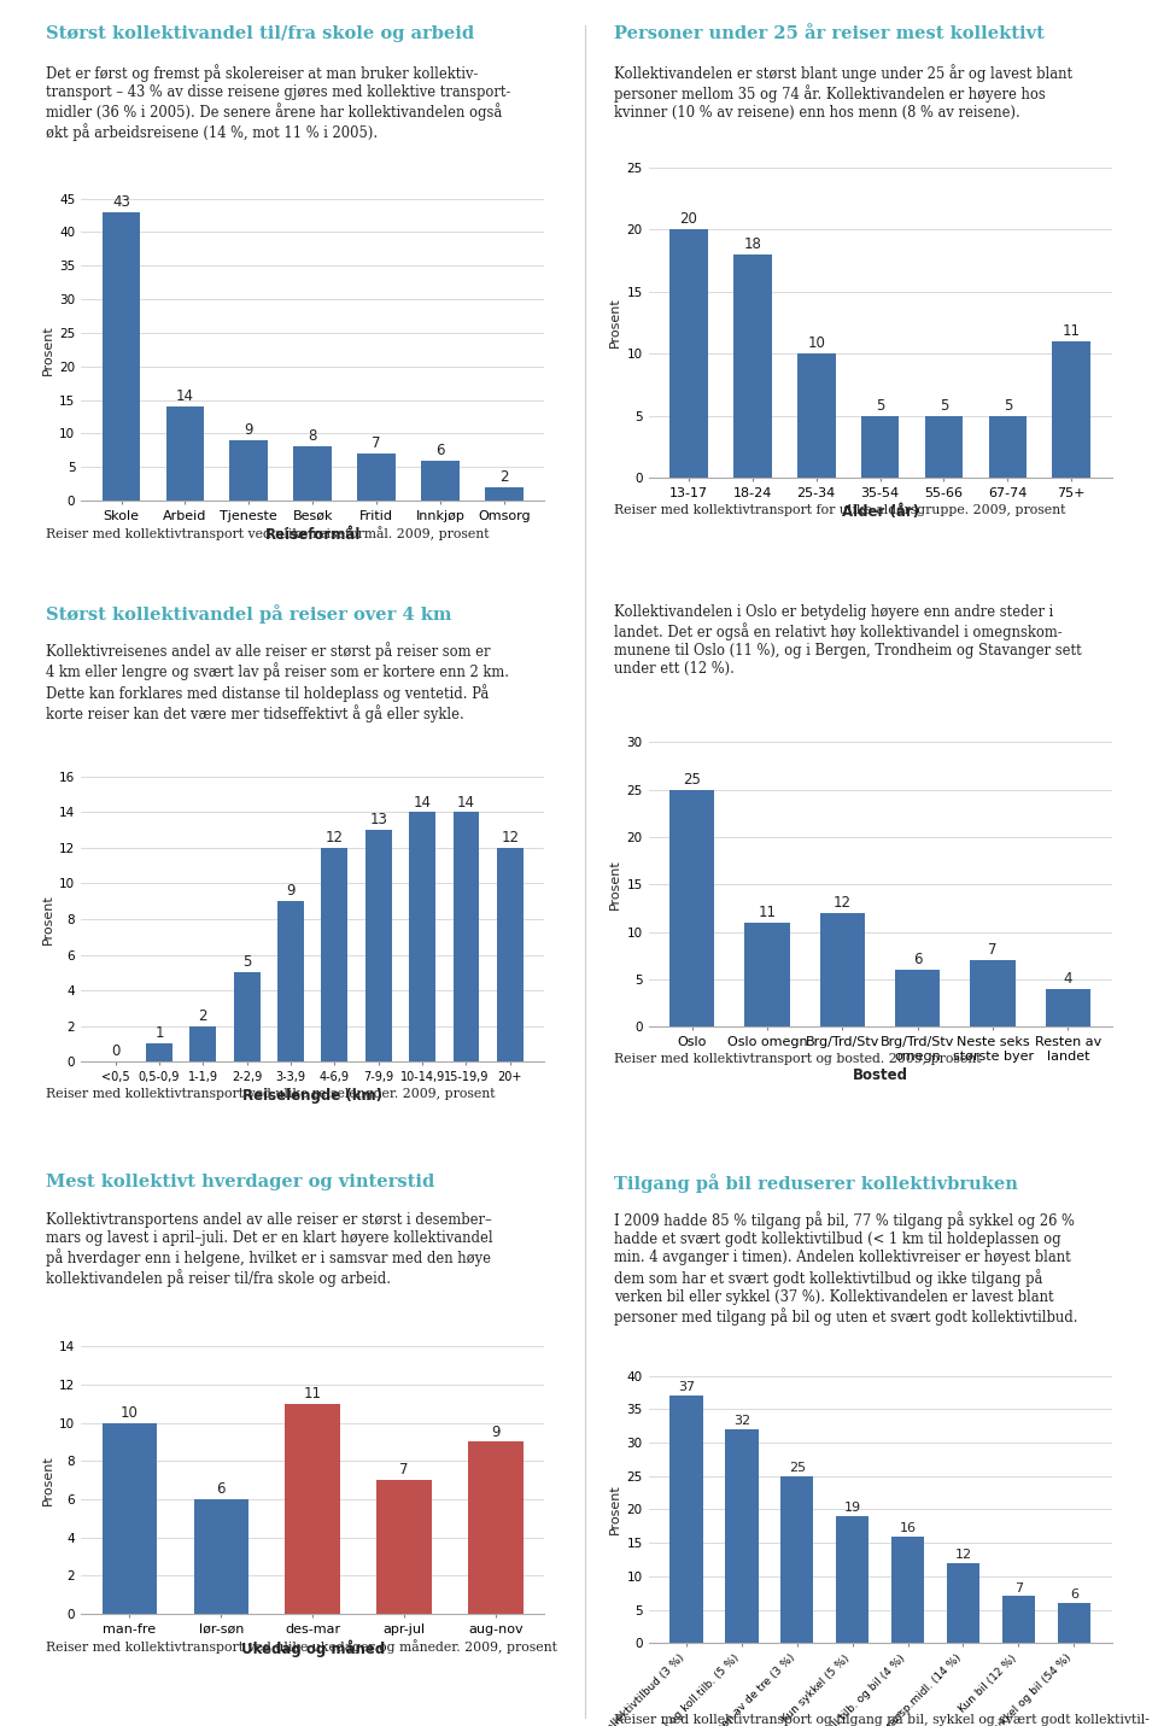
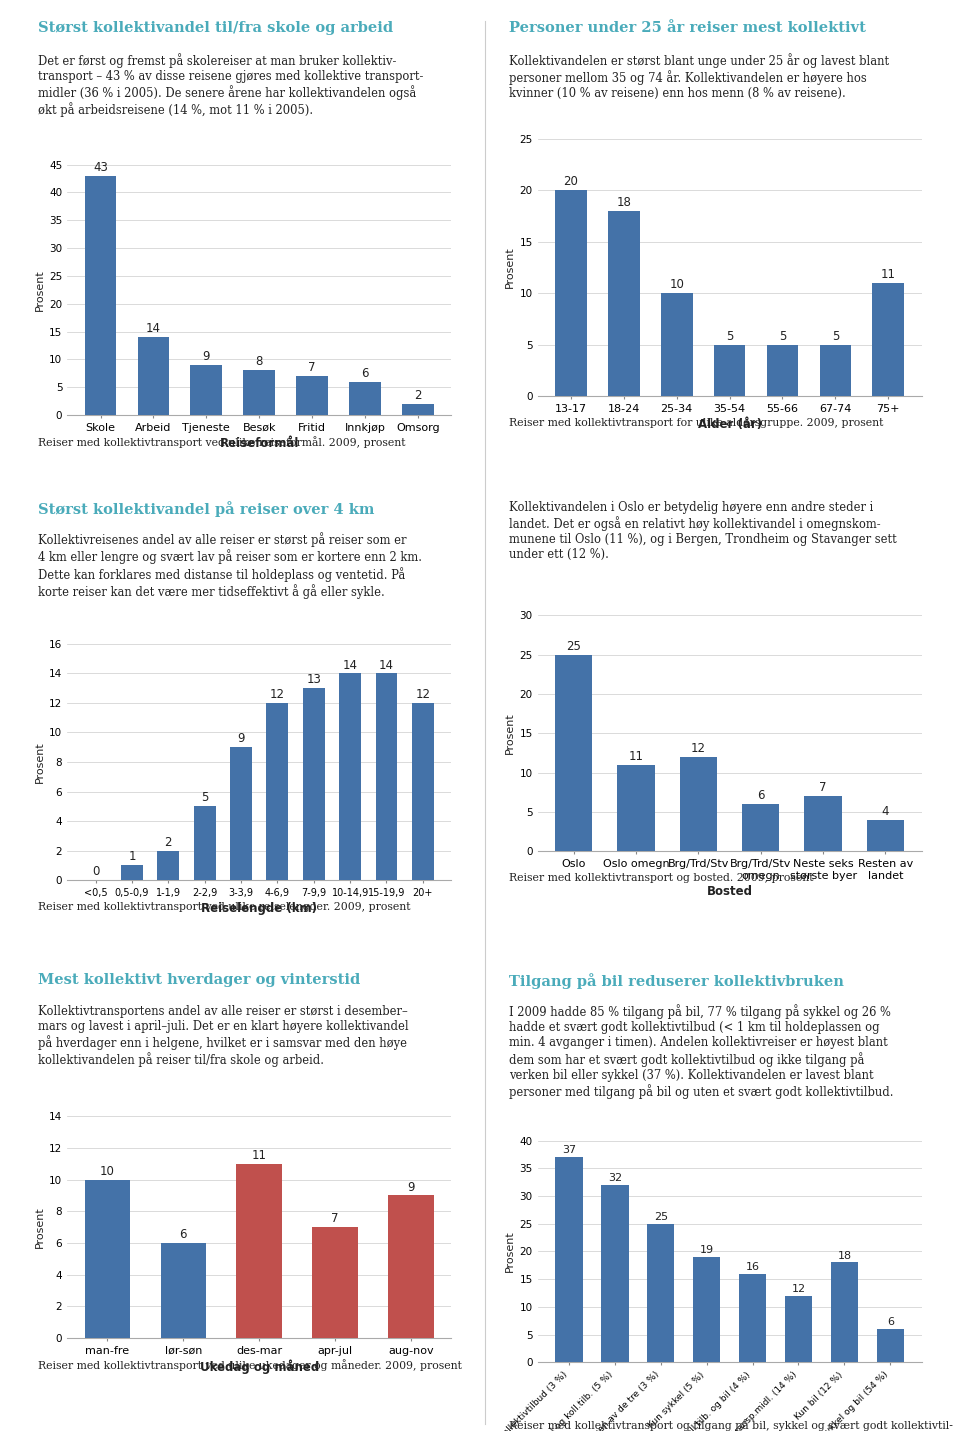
Kun bil (12 %): 7 -> 18
